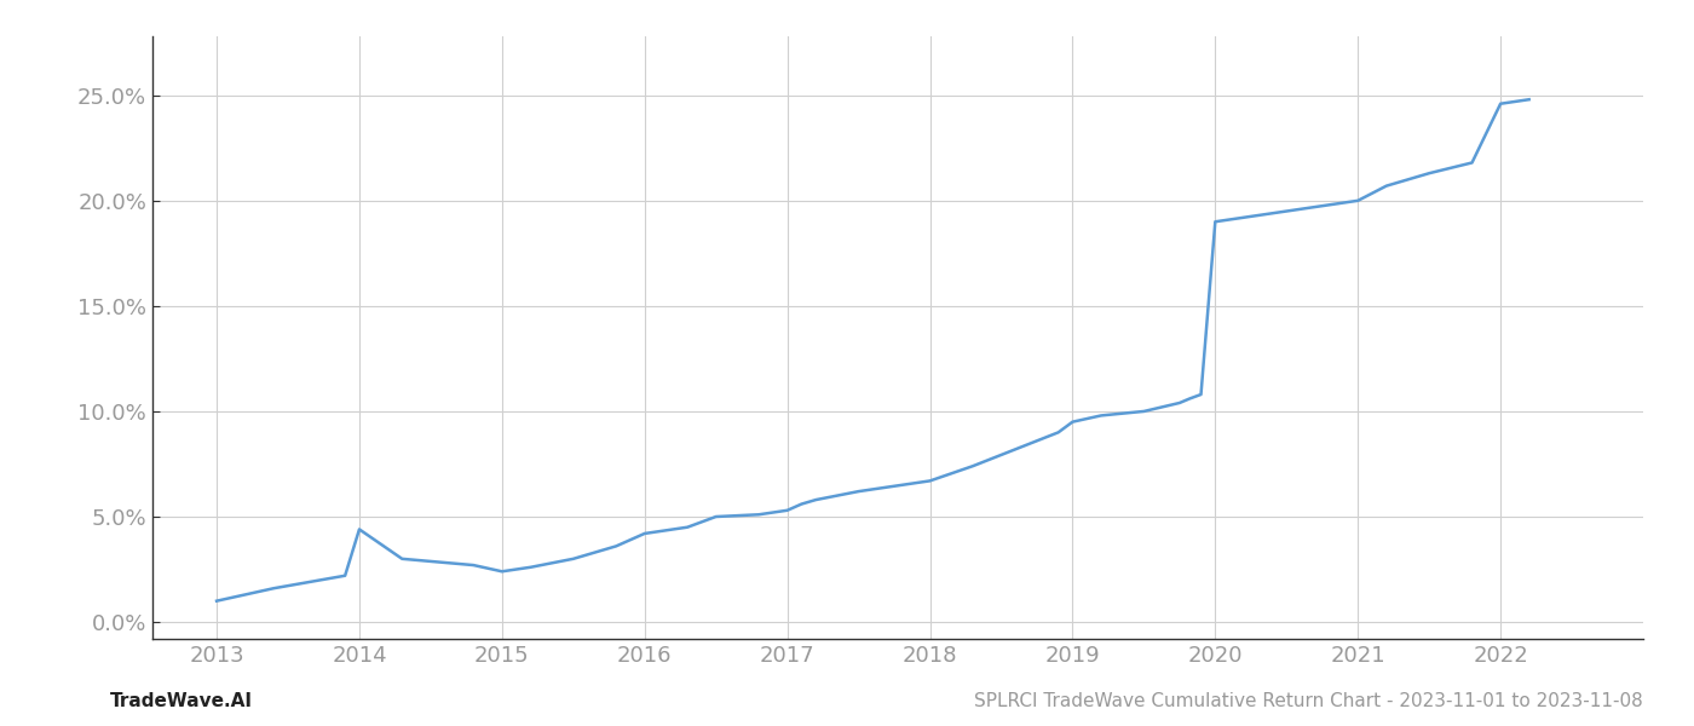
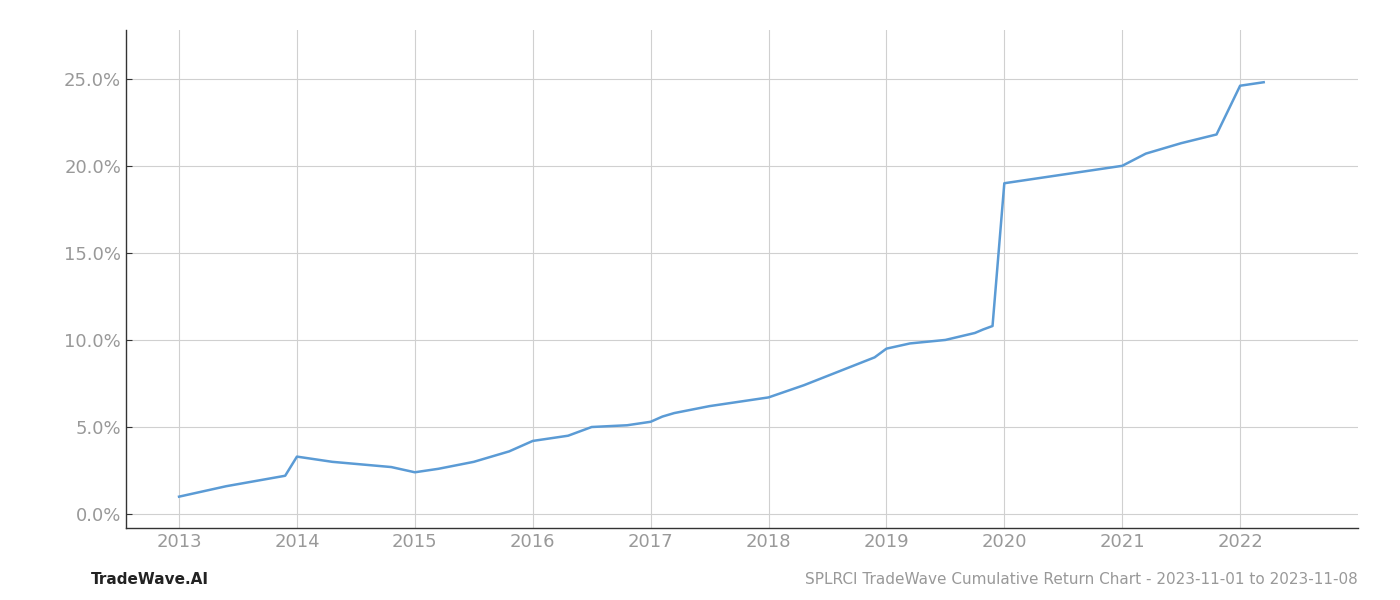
2014: 4.4% -> 3.3%
